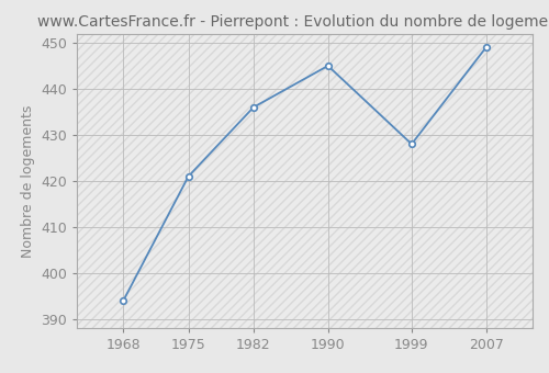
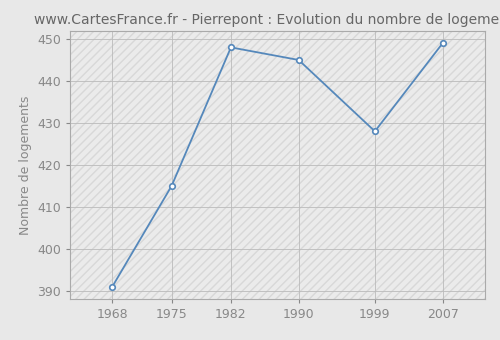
1968: 394 -> 391
1975: 421 -> 415
1982: 436 -> 448
